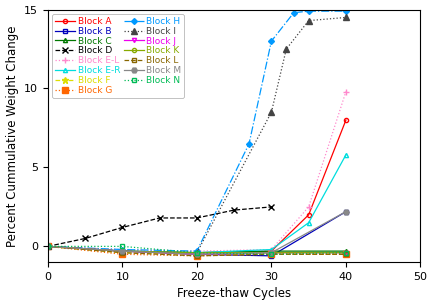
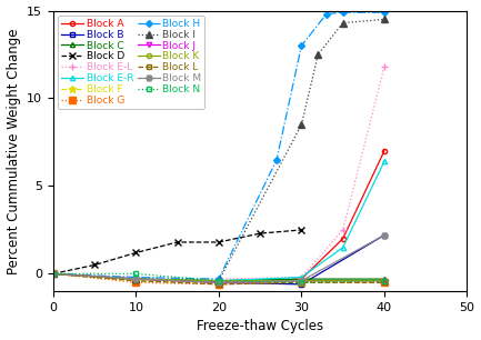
Block A/40: 8.0 -> 7.0
Block E-L/40: 9.8 -> 11.8
Block E-R/40: 5.8 -> 6.4
